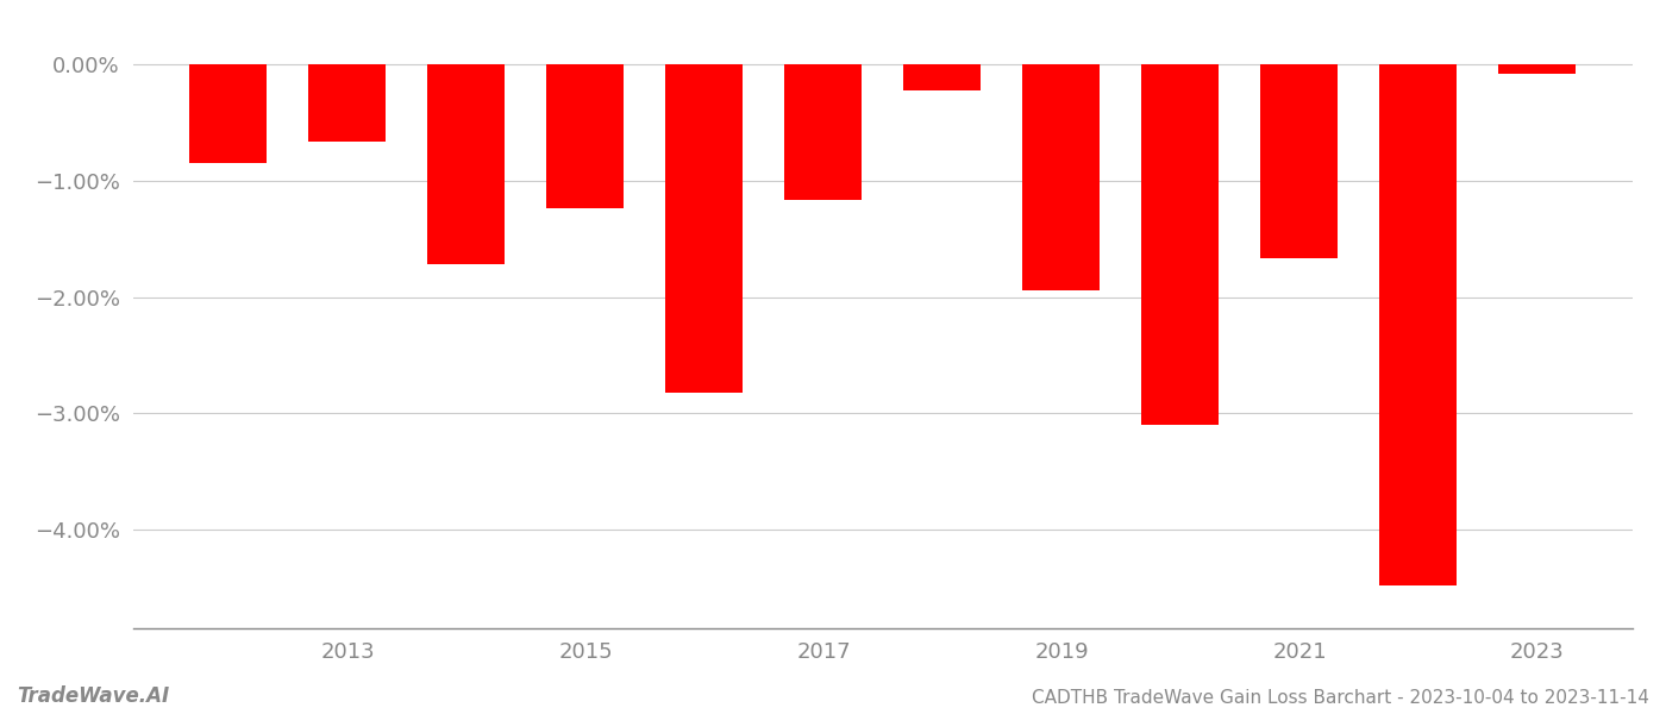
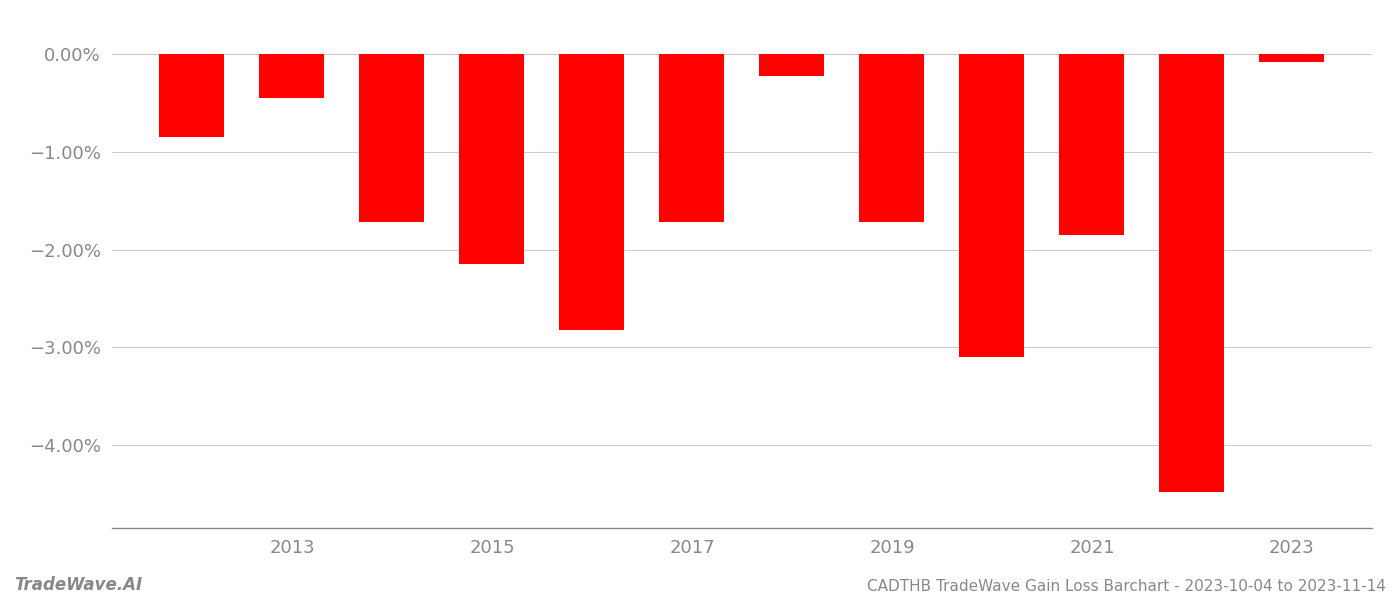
2013: -0.66% -> -0.45%
2015: -1.24% -> -2.15%
2017: -1.16% -> -1.72%
2019: -1.94% -> -1.72%
2021: -1.66% -> -1.85%
